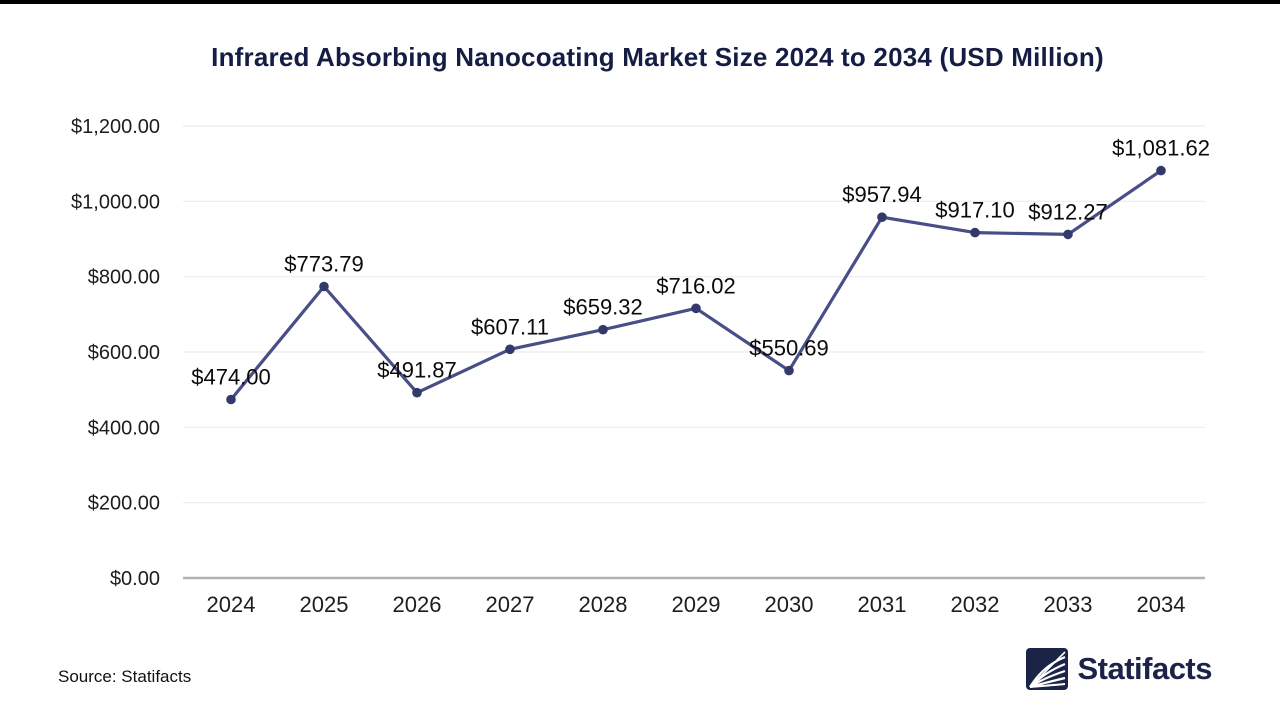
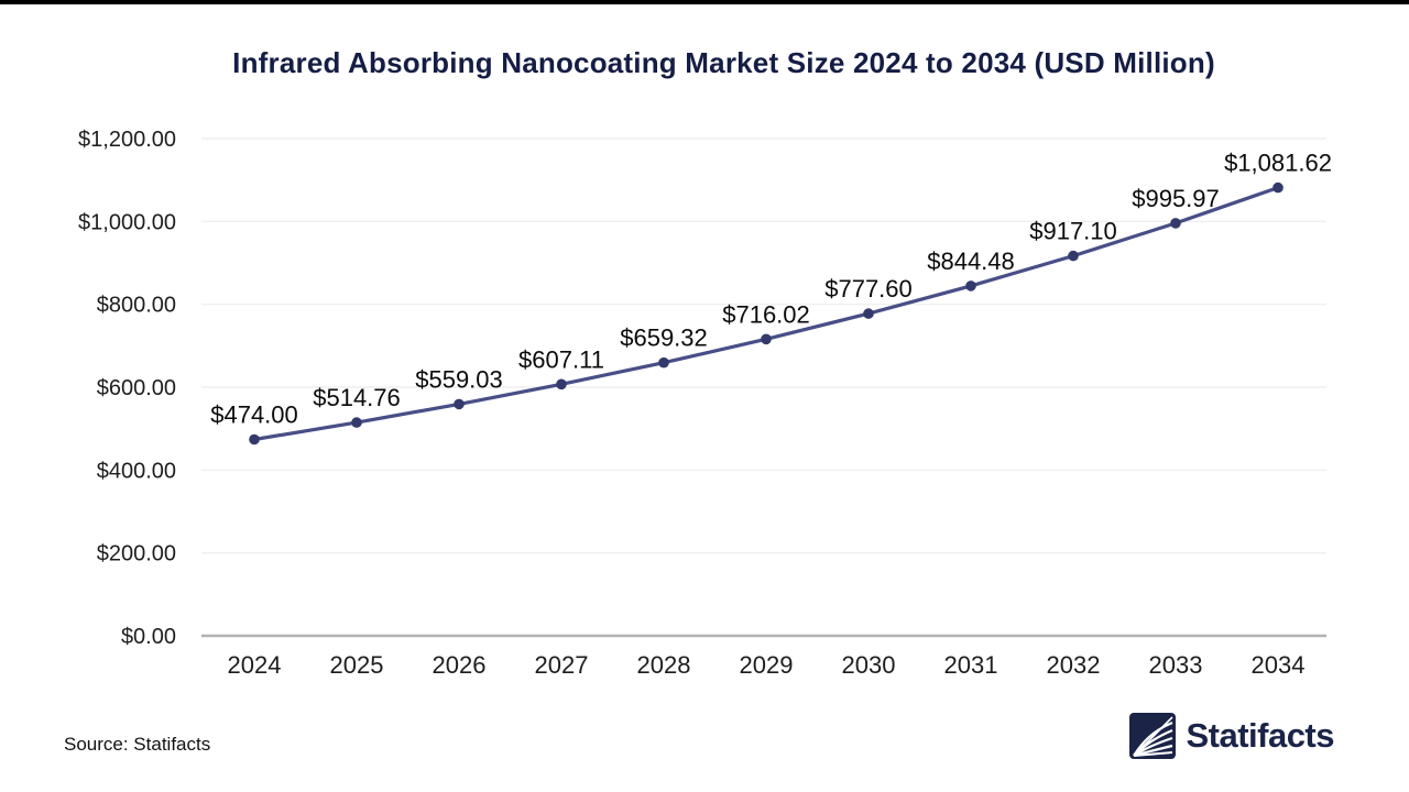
2025: $773.79 -> $514.76
2026: $491.87 -> $559.03
2030: $550.69 -> $777.60
2031: $957.94 -> $844.48
2033: $912.27 -> $995.97
